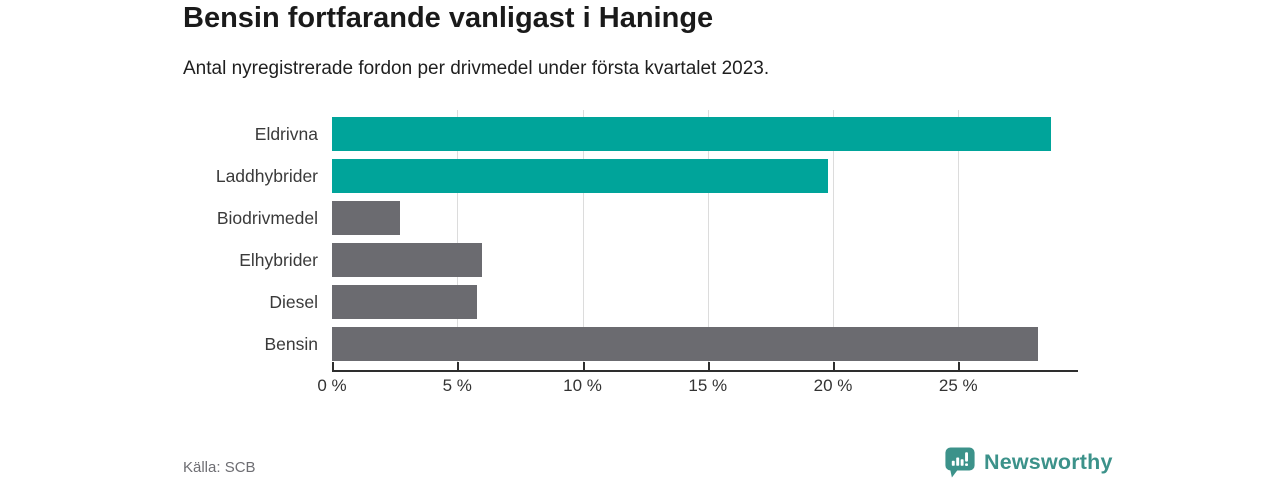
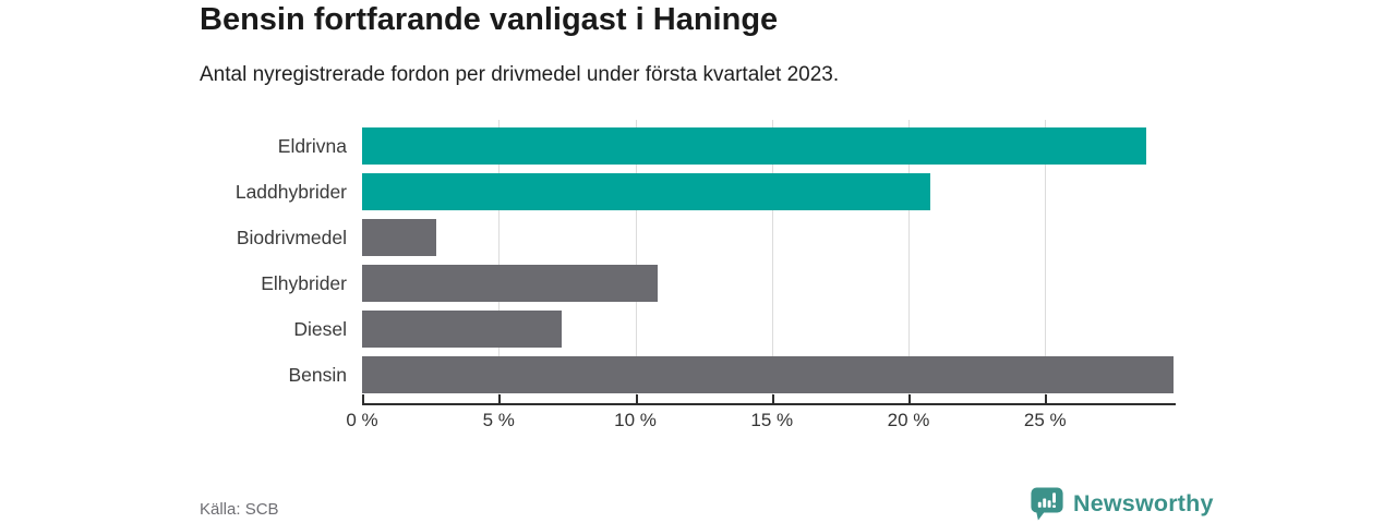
Laddhybrider: 19.8% -> 20.8%
Elhybrider: 6.0% -> 10.8%
Diesel: 5.8% -> 7.3%
Bensin: 28.2% -> 29.7%
